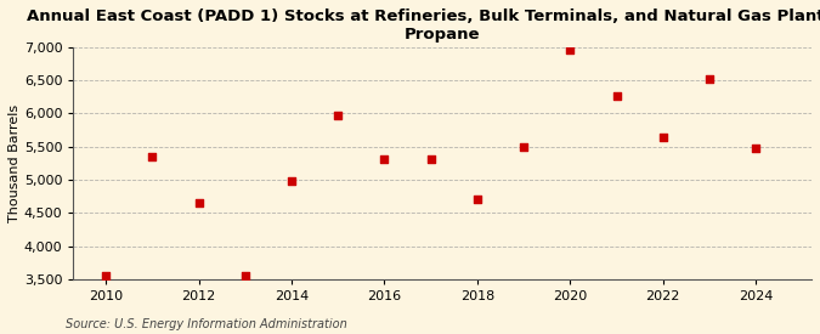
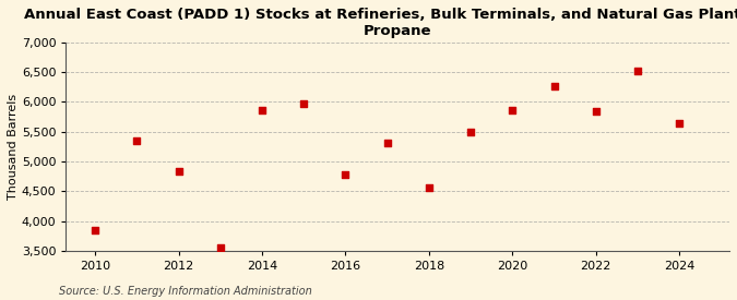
2010: 3,550 -> 3,840
2012: 4,650 -> 4,840
2014: 4,980 -> 5,860
2016: 5,320 -> 4,780
2018: 4,700 -> 4,560
2020: 6,960 -> 5,860
2022: 5,640 -> 5,840
2024: 5,480 -> 5,640
